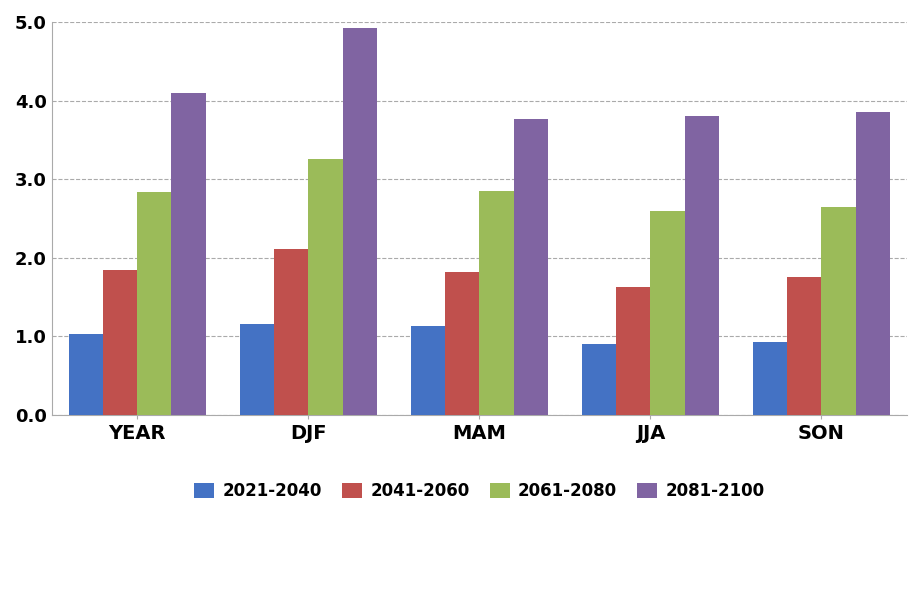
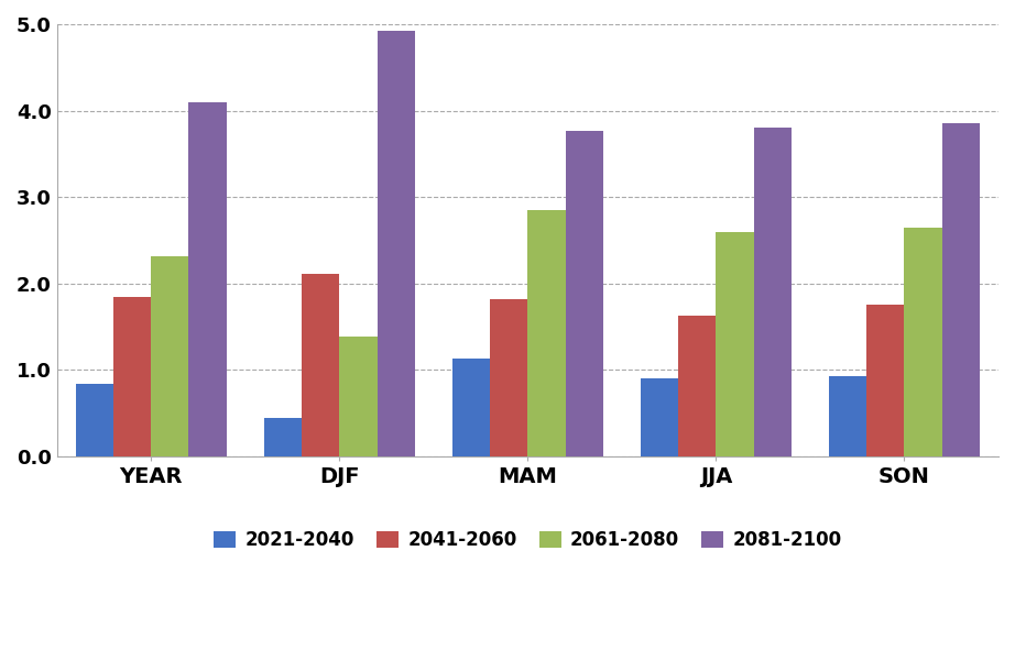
2021-2040/YEAR: 1.03 -> 0.84
2061-2080/YEAR: 2.83 -> 2.32
2021-2040/DJF: 1.15 -> 0.44
2061-2080/DJF: 3.26 -> 1.38
